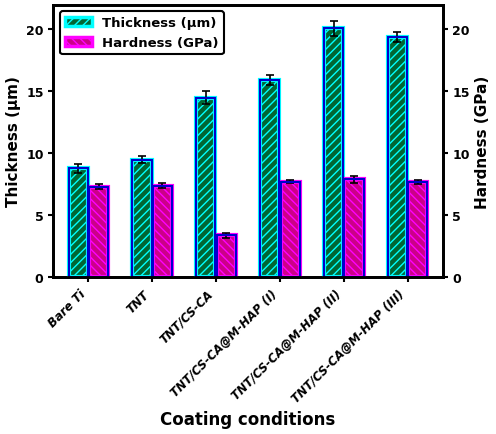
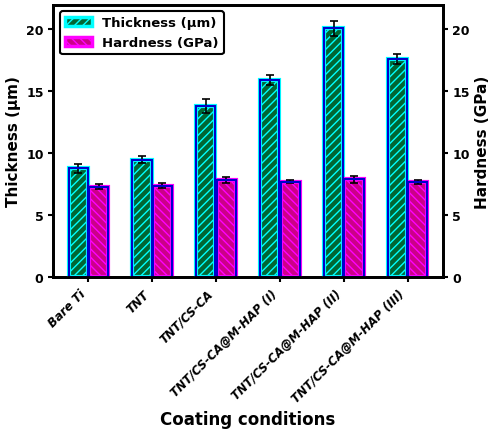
Thickness (μm)/TNT/CS-CA: 14.5 -> 13.8
Hardness (GPa)/TNT/CS-CA: 3.4 -> 7.8
Thickness (μm)/TNT/CS-CA@M-HAP (III): 19.4 -> 17.6
